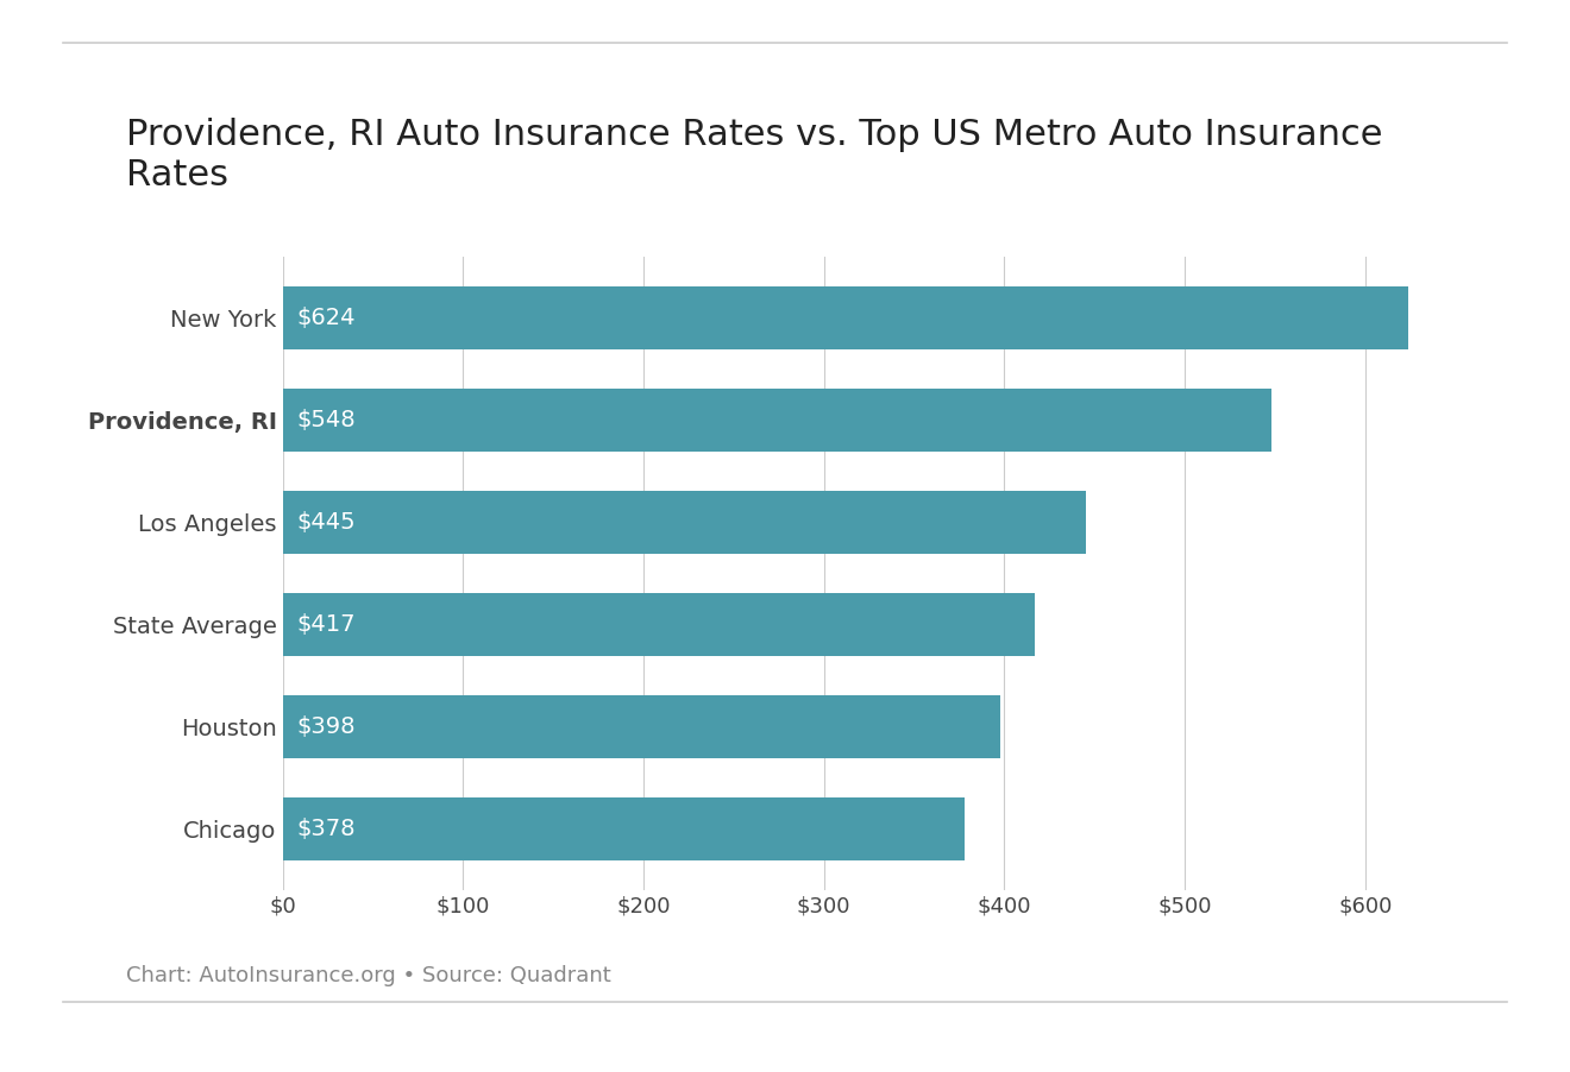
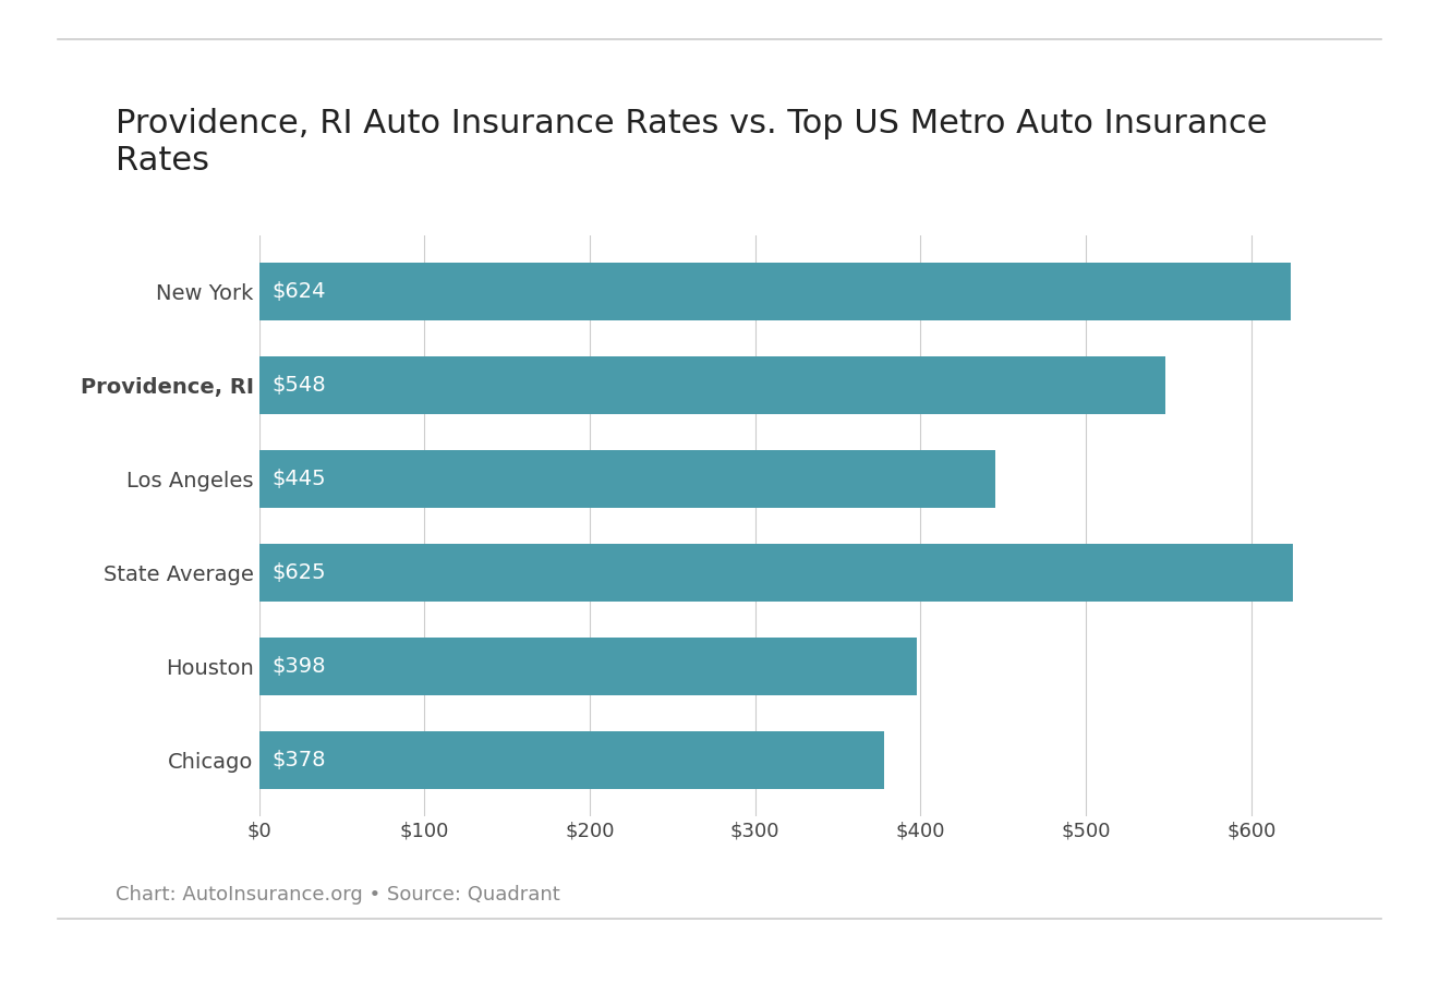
State Average: $417 -> $625
